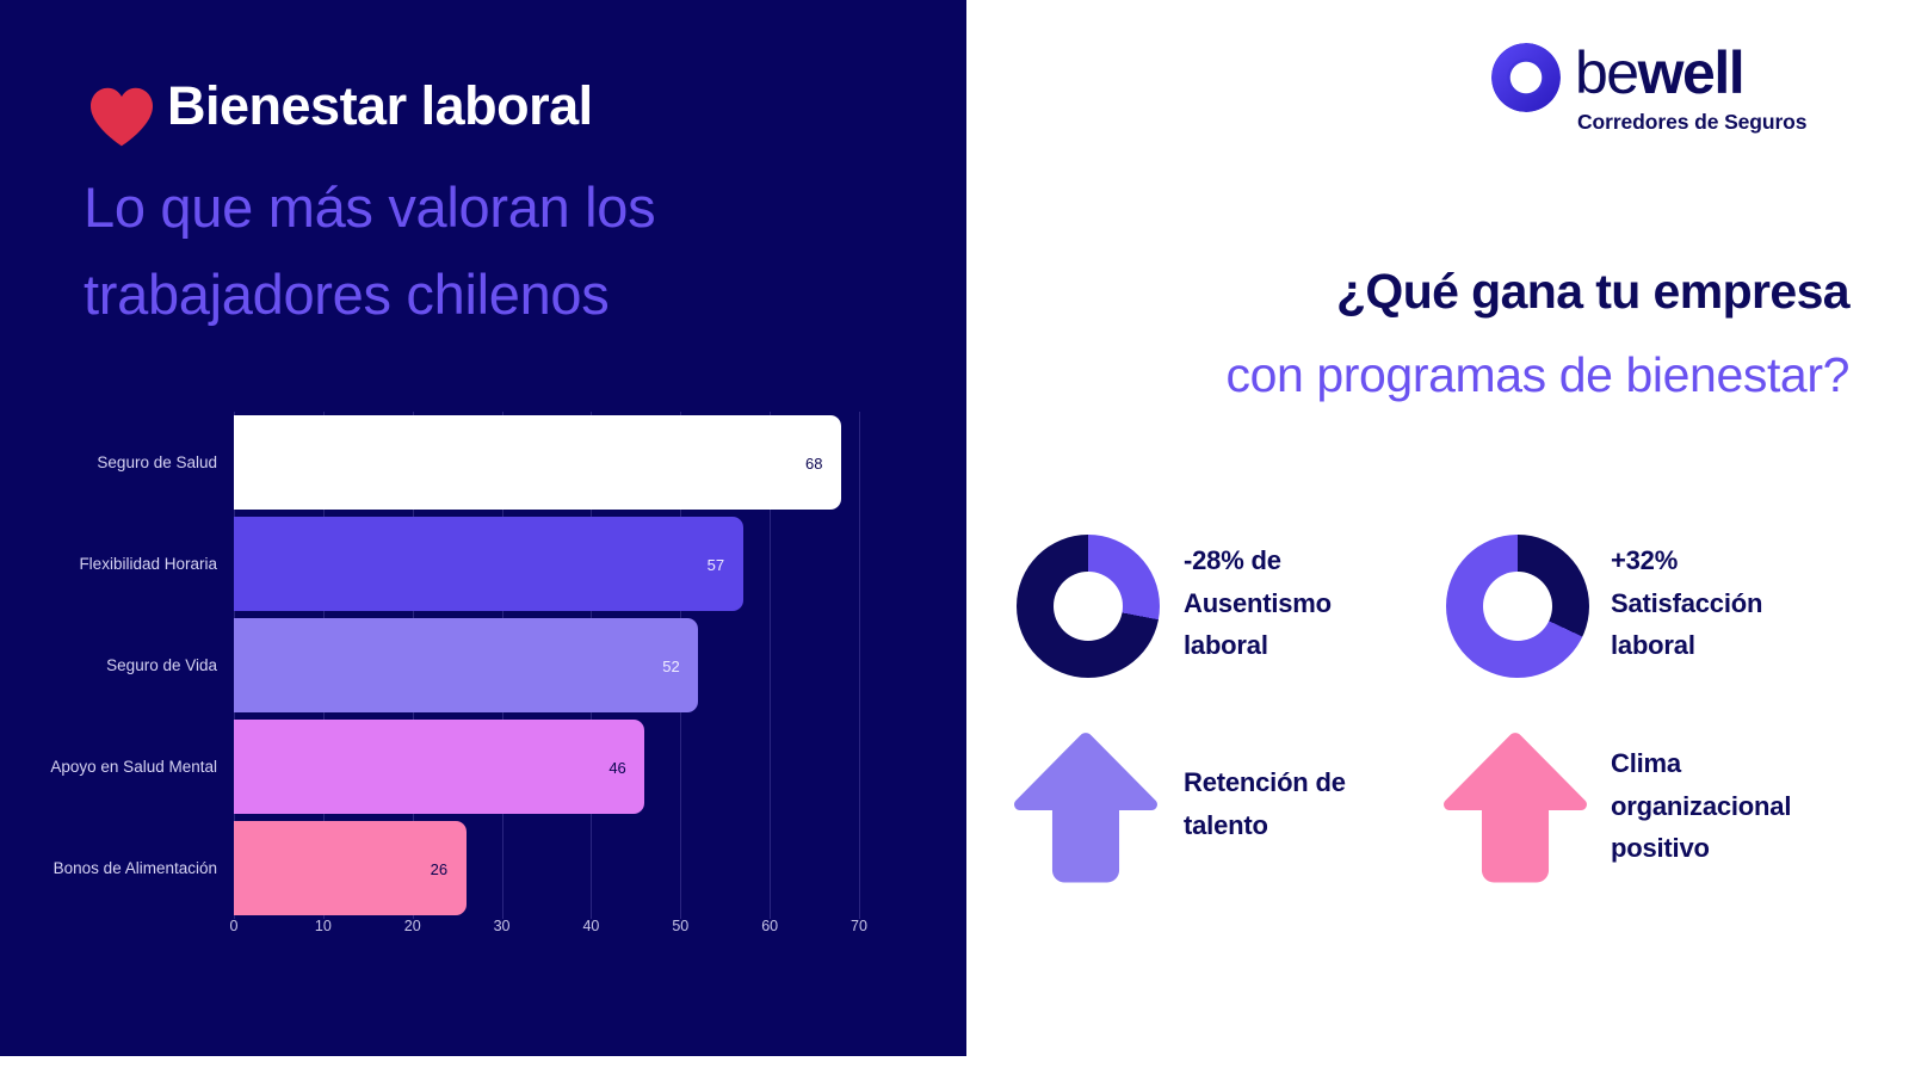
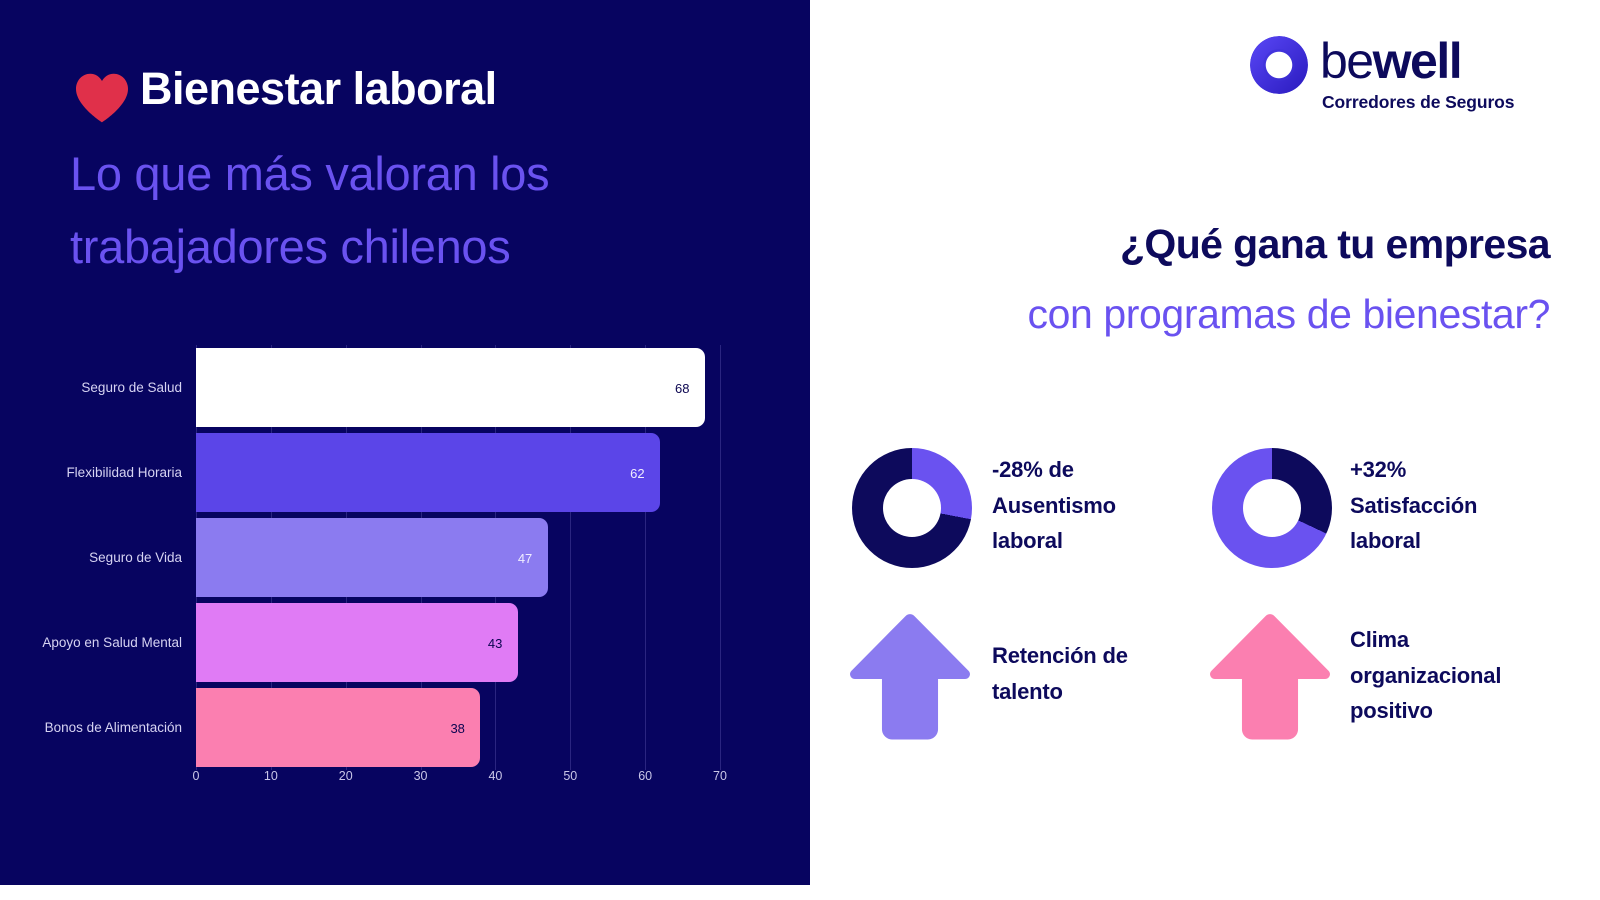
Flexibilidad Horaria: 57 -> 62
Seguro de Vida: 52 -> 47
Apoyo en Salud Mental: 46 -> 43
Bonos de Alimentación: 26 -> 38
